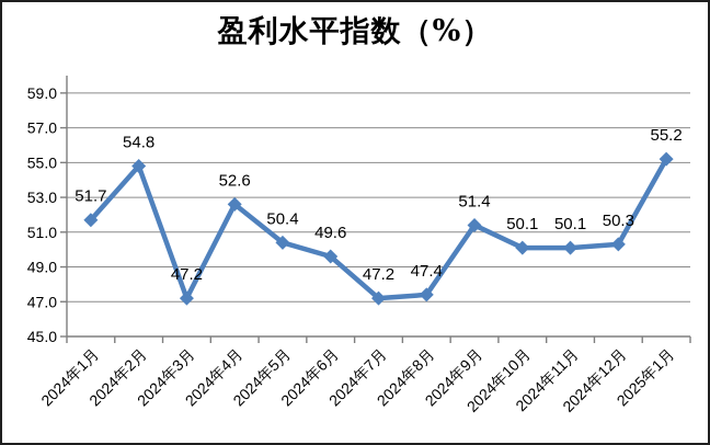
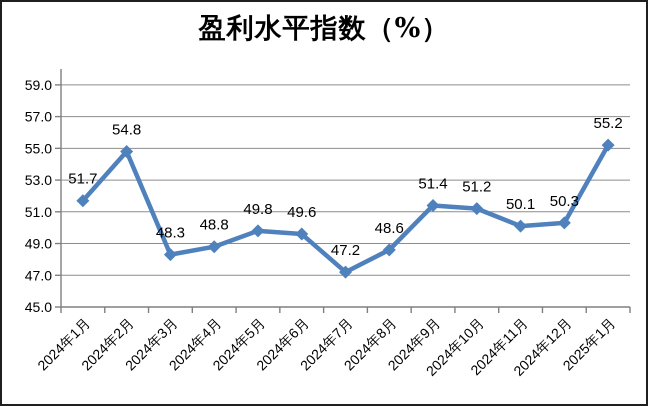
2024年3月: 47.2 -> 48.3
2024年4月: 52.6 -> 48.8
2024年5月: 50.4 -> 49.8
2024年8月: 47.4 -> 48.6
2024年10月: 50.1 -> 51.2
